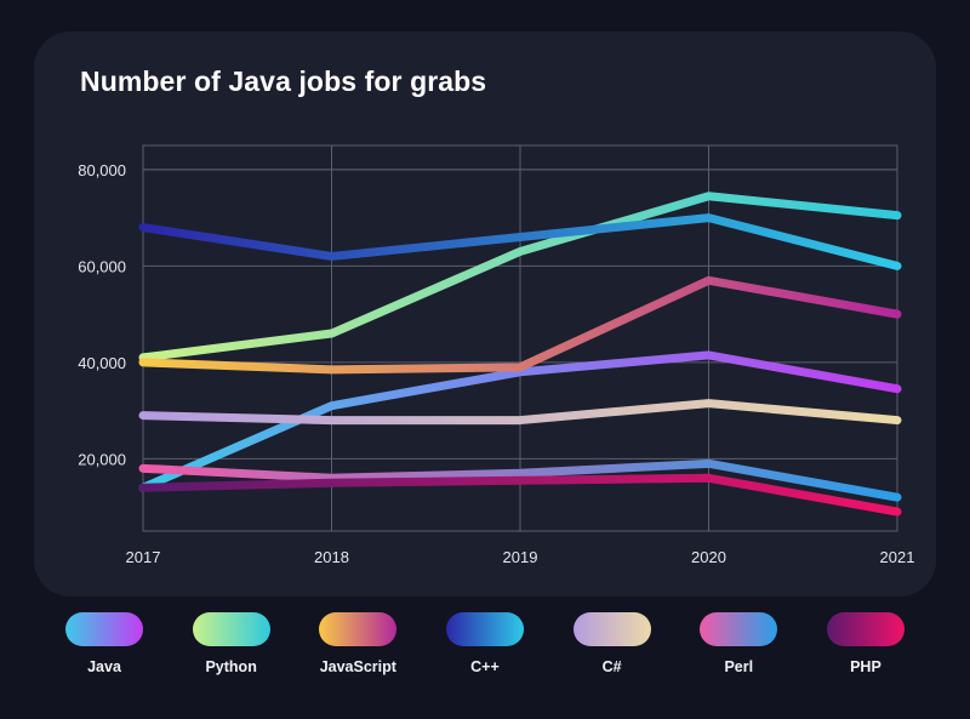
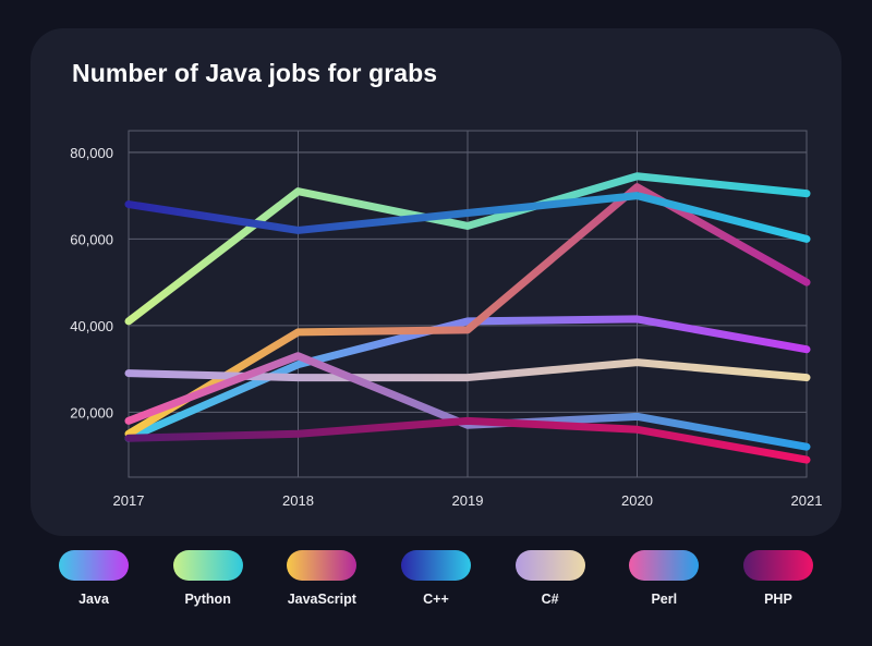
JavaScript/2017: 40000 -> 15000
Python/2018: 46000 -> 71000
Perl/2018: 16000 -> 33000
Java/2019: 38000 -> 41000
PHP/2019: 16000 -> 18000
JavaScript/2020: 57000 -> 72000
